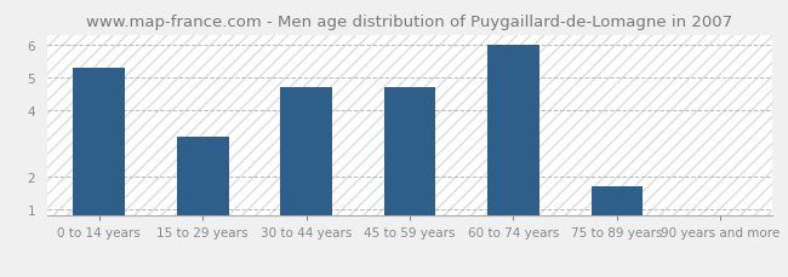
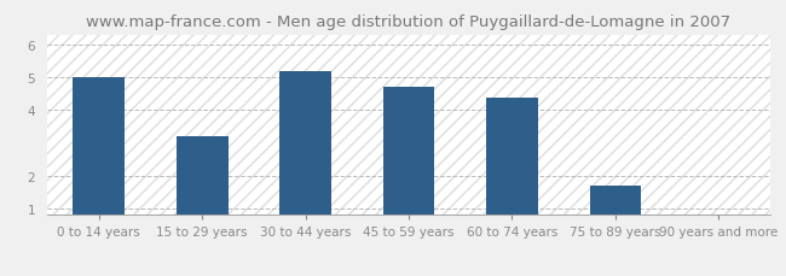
0 to 14 years: 5.30 -> 5.00
30 to 44 years: 4.70 -> 5.20
60 to 74 years: 6.00 -> 4.40
